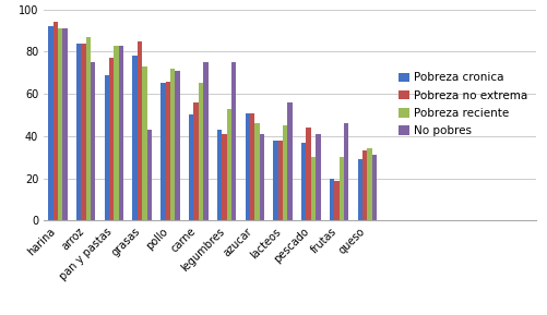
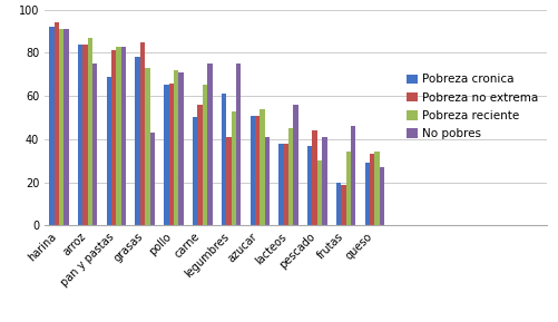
Pobreza no extrema/pan y pastas: 77 -> 81
Pobreza cronica/legumbres: 43 -> 61
Pobreza reciente/azucar: 46 -> 54
Pobreza reciente/frutas: 30 -> 34
No pobres/queso: 31 -> 27
